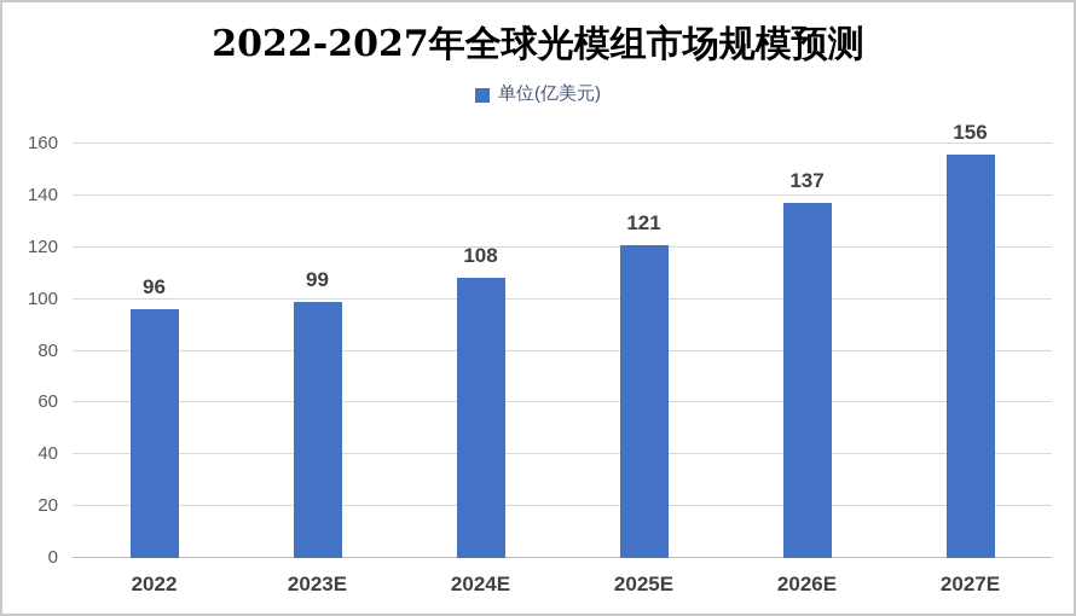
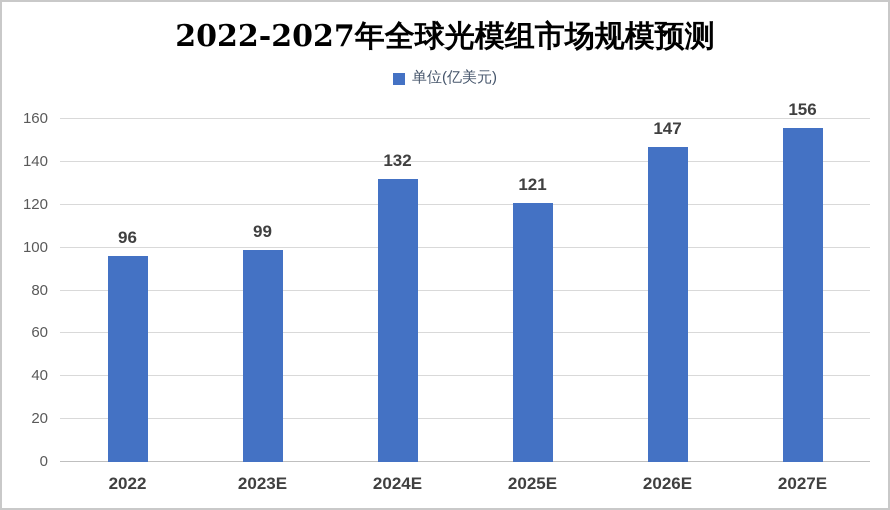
2024E: 108 -> 132
2026E: 137 -> 147
